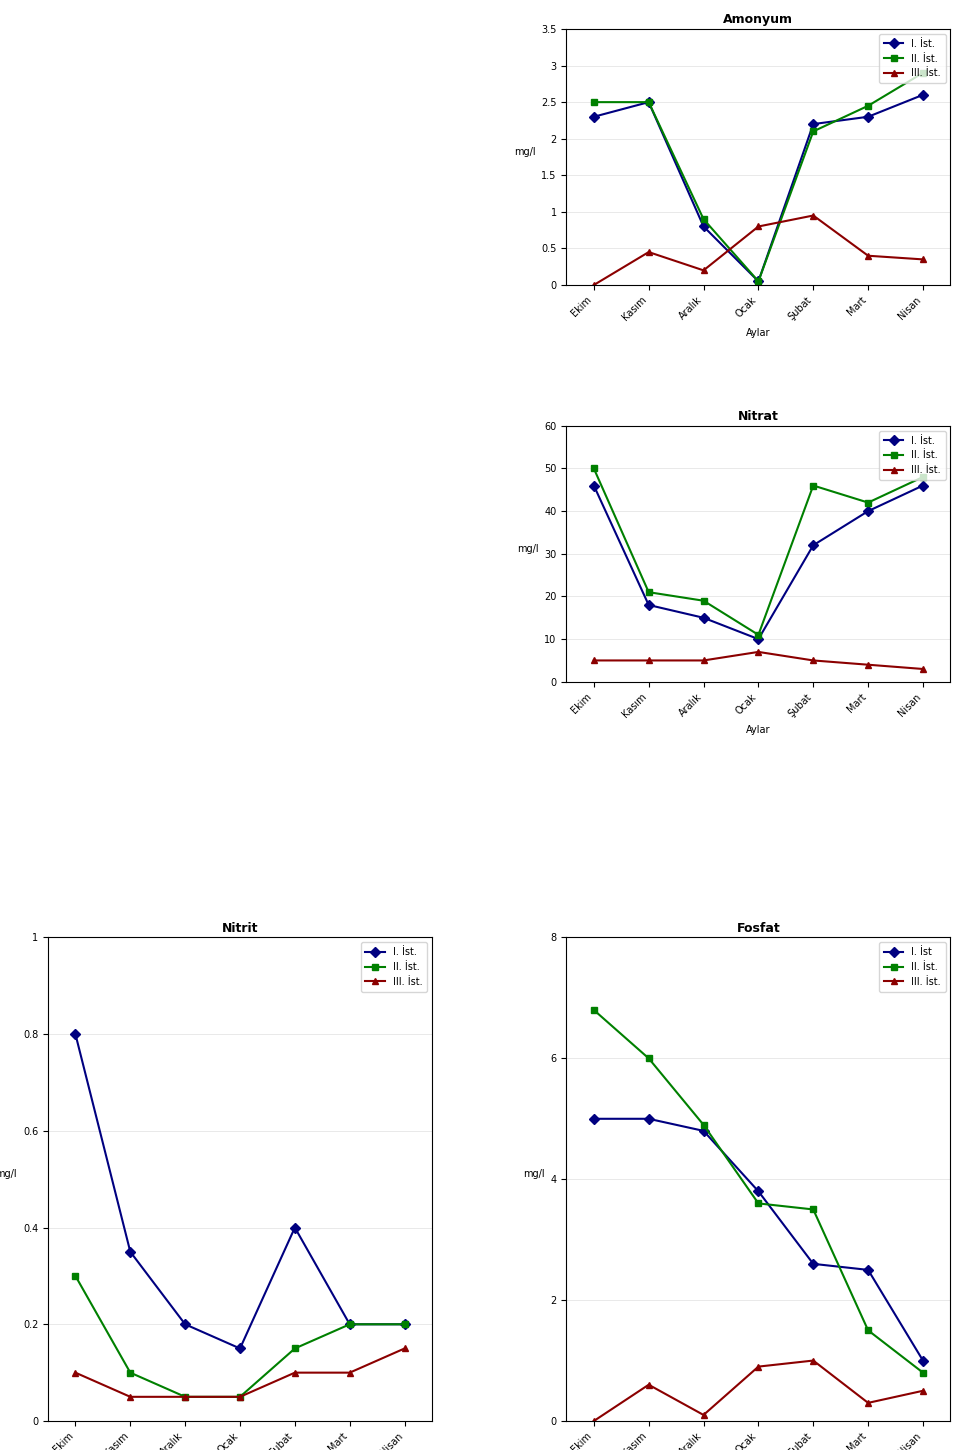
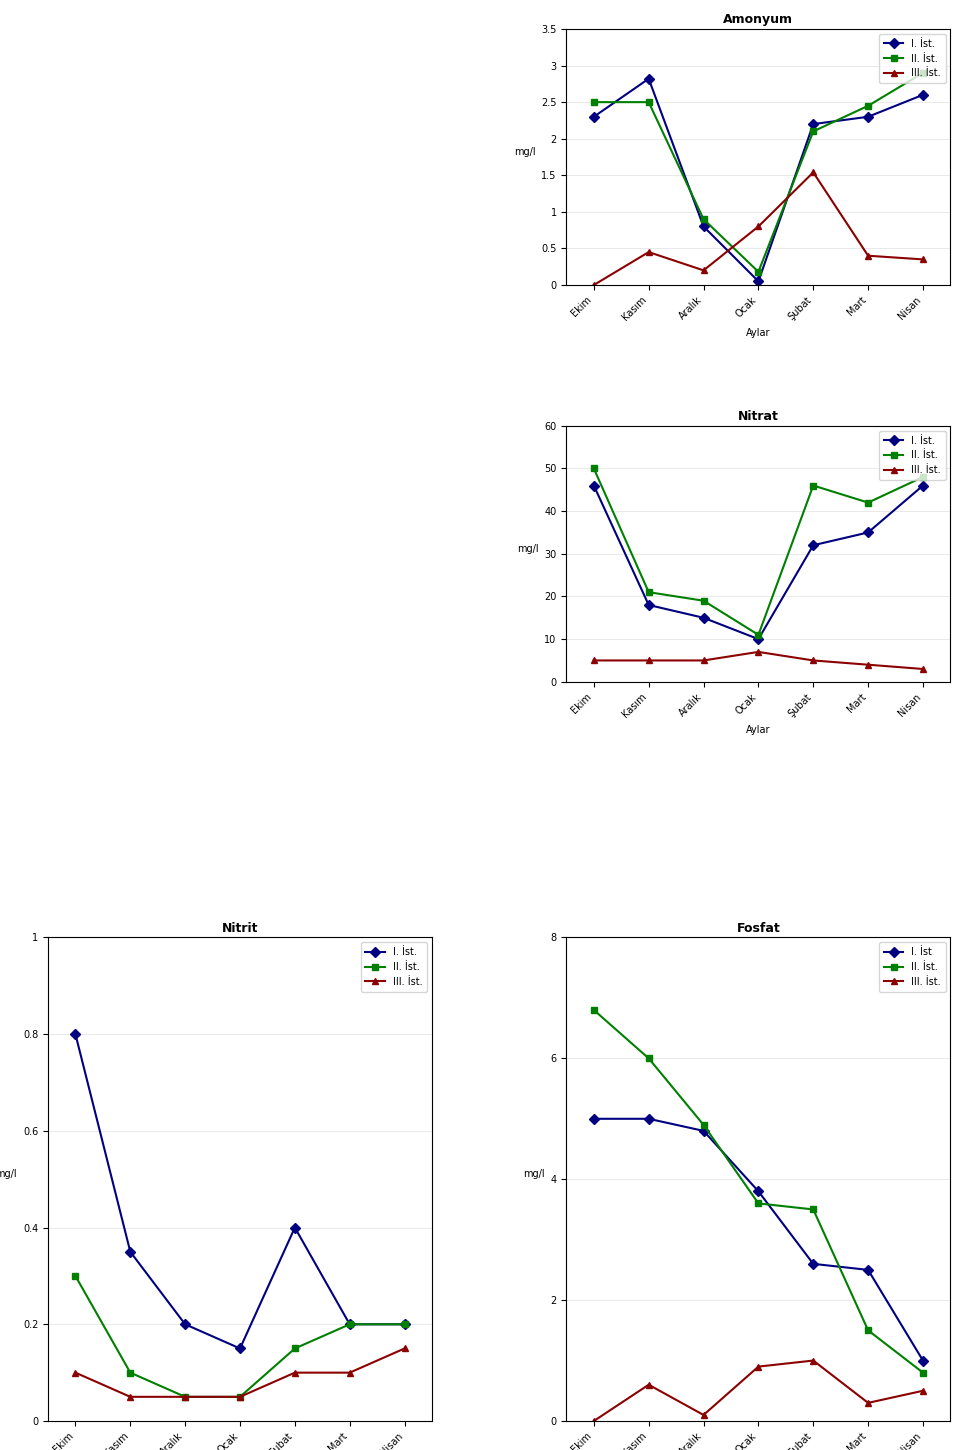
Amonyum/I. İst./Kasım: 2.50 -> 2.82
Amonyum/II. İst./Ocak: 0.05 -> 0.18
Amonyum/III. İst./Şubat: 0.95 -> 1.54
Nitrat/I. İst./Mart: 40 -> 35
